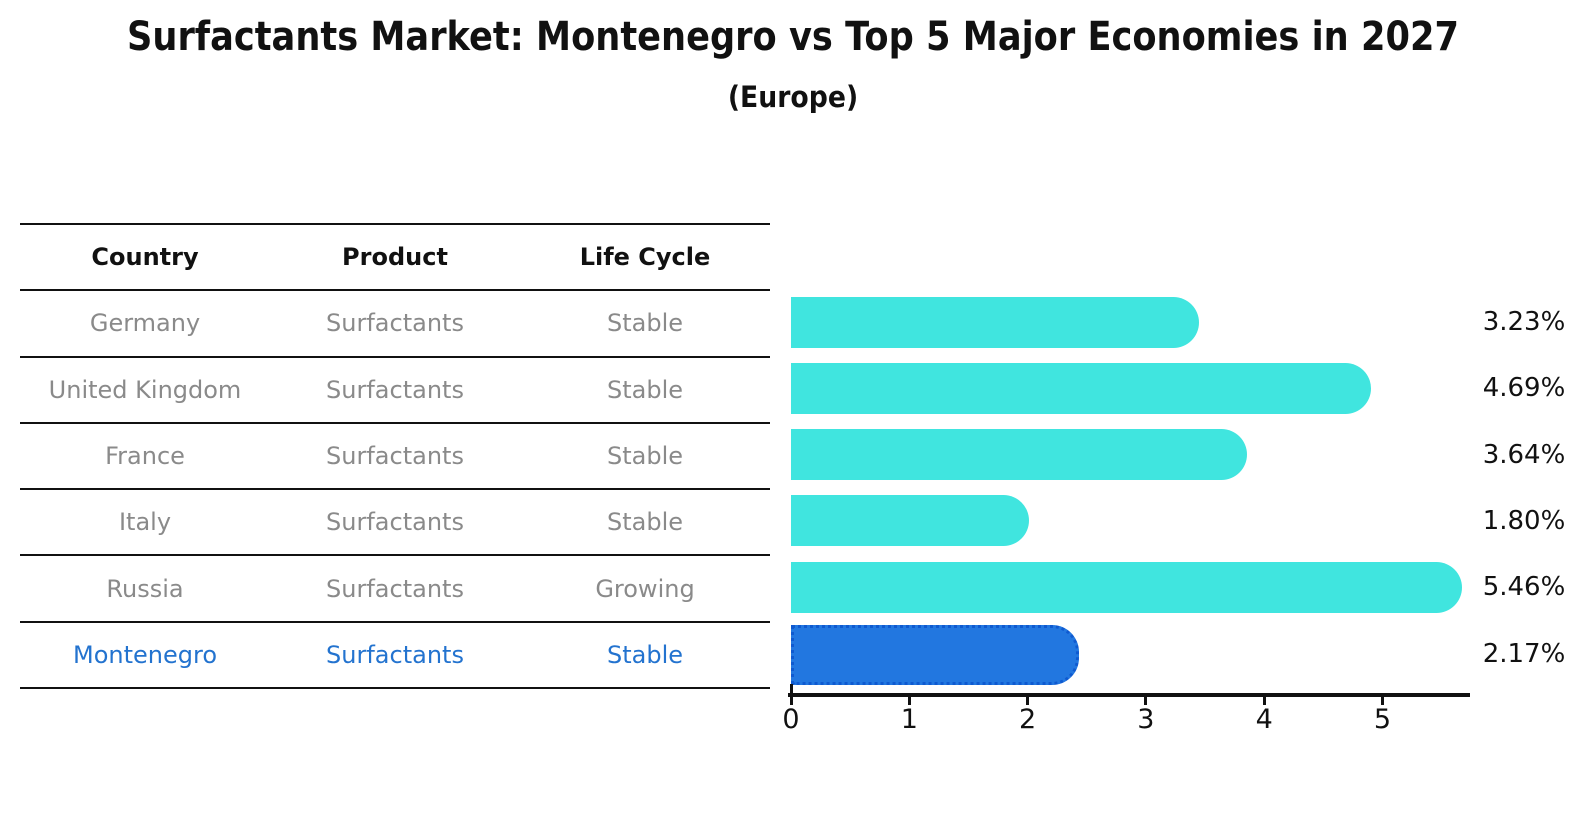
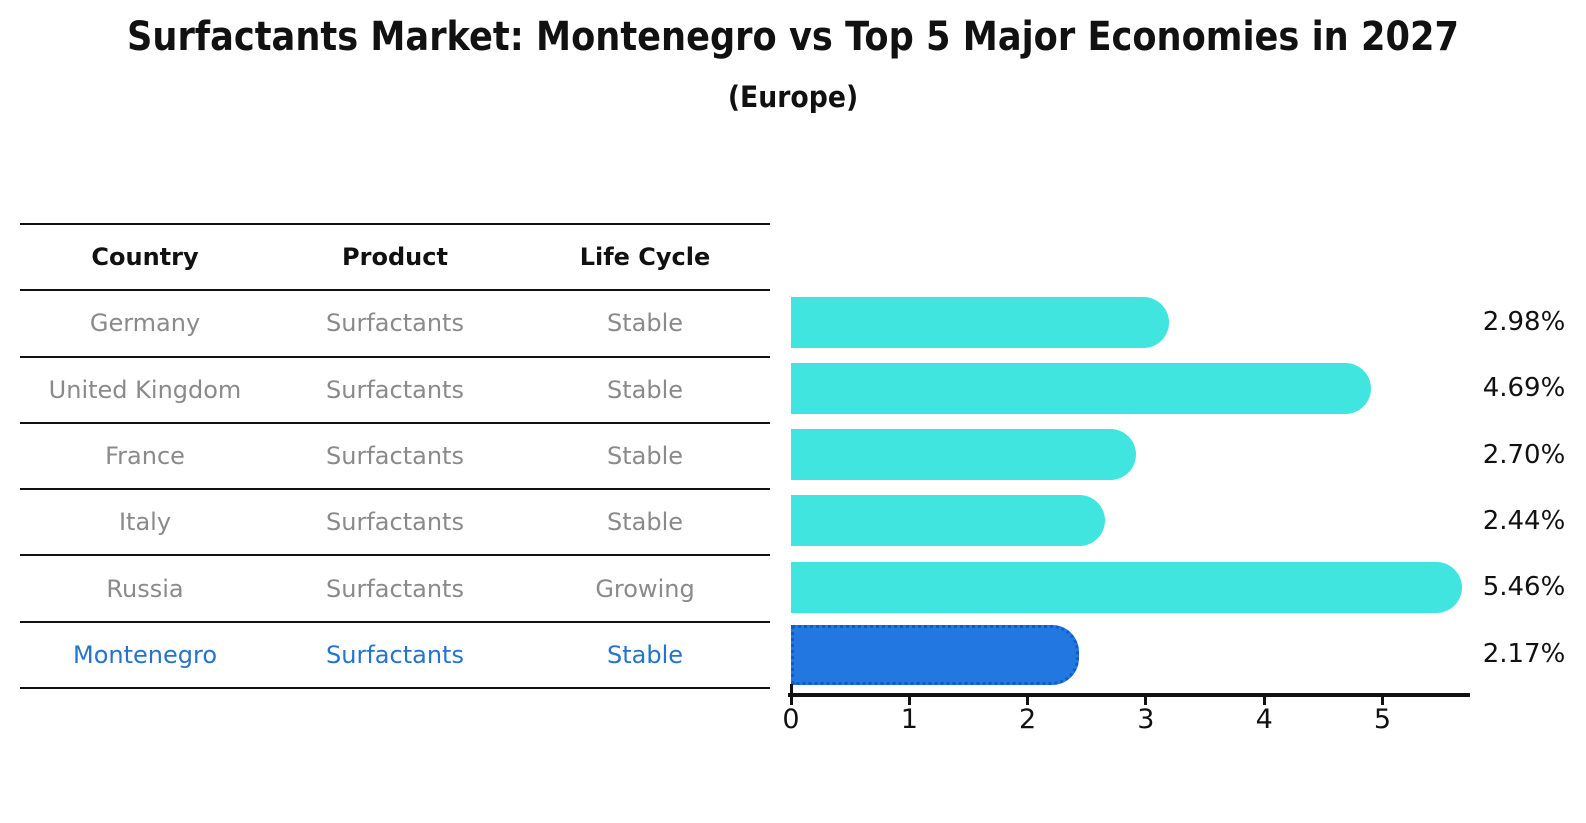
Germany: 3.23% -> 2.98%
France: 3.64% -> 2.70%
Italy: 1.80% -> 2.44%
